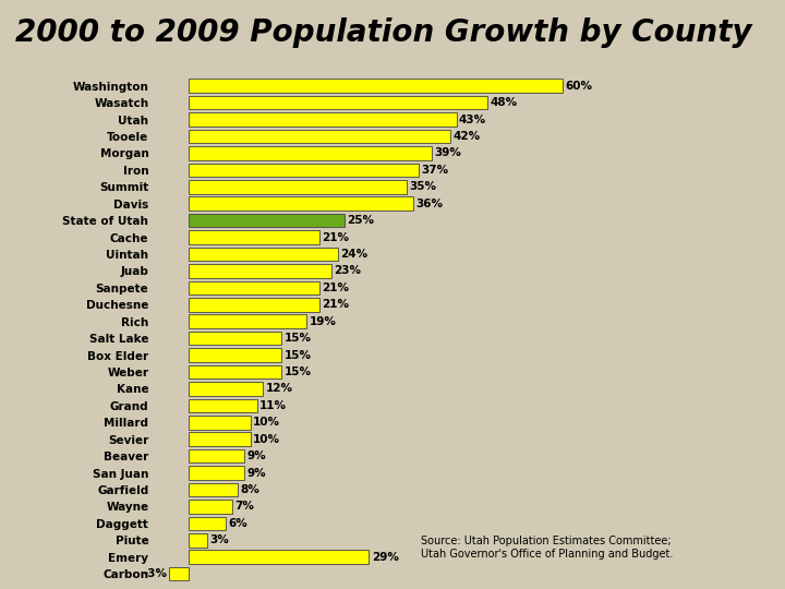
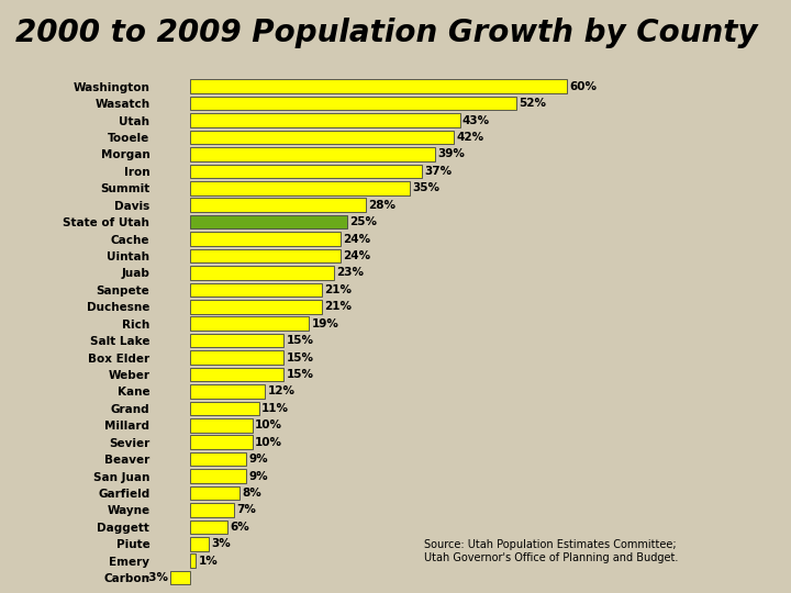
Wasatch: 48% -> 52%
Davis: 36% -> 28%
Cache: 21% -> 24%
Emery: 29% -> 1%
